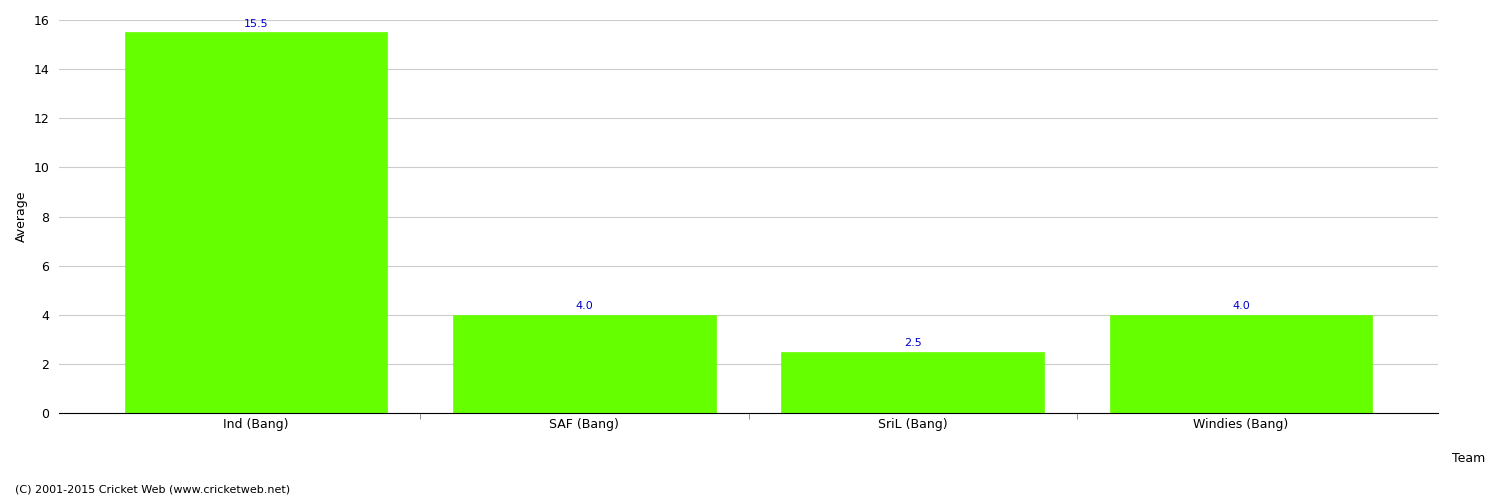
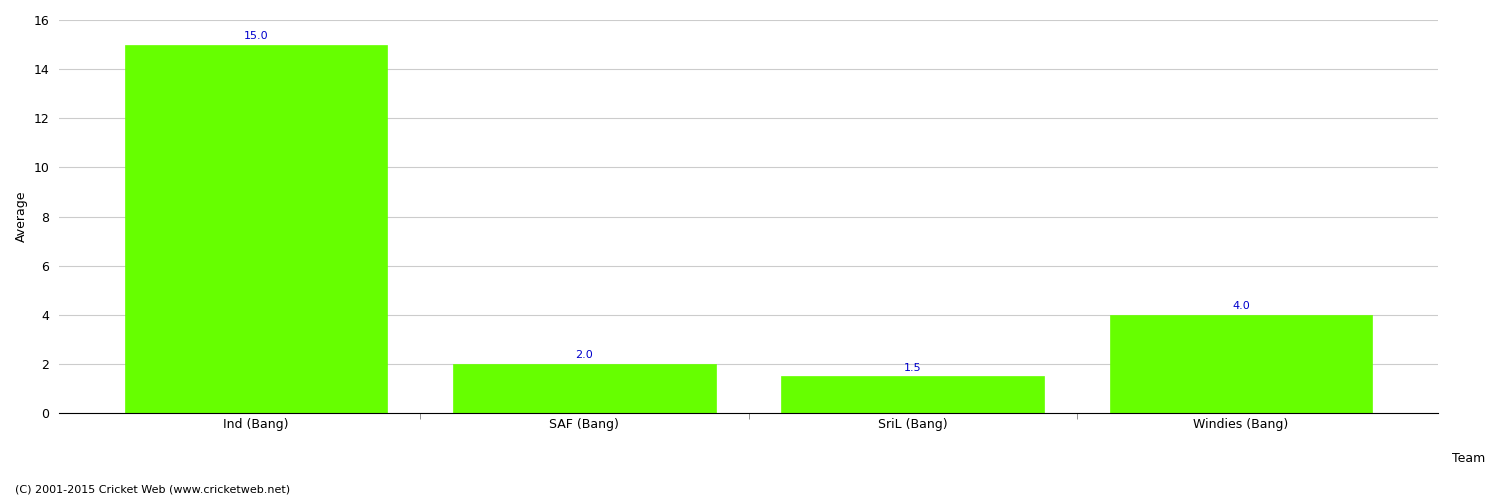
Ind (Bang): 15.5 -> 15.0
SAF (Bang): 4.0 -> 2.0
SriL (Bang): 2.5 -> 1.5
